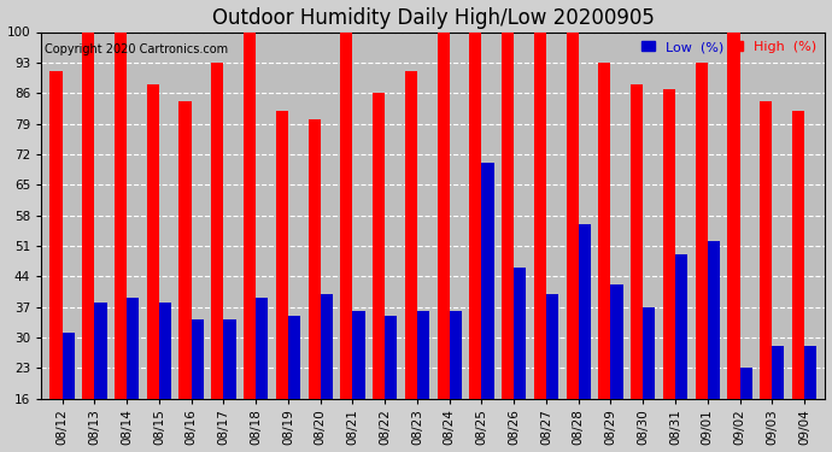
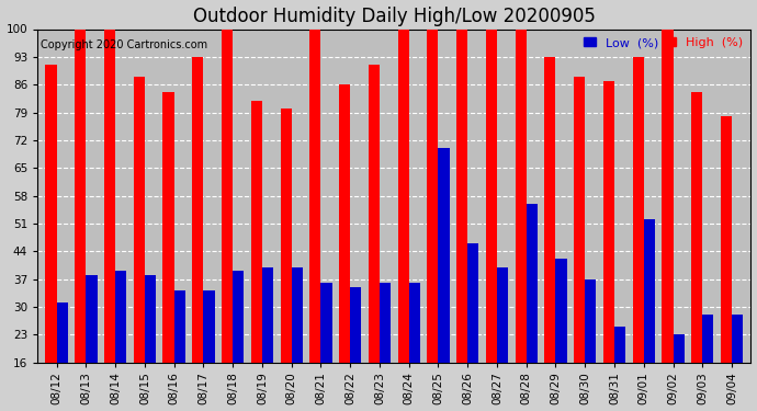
Low (%)/08/19: 35 -> 40
Low (%)/08/31: 49 -> 25
High (%)/09/04: 82 -> 78
